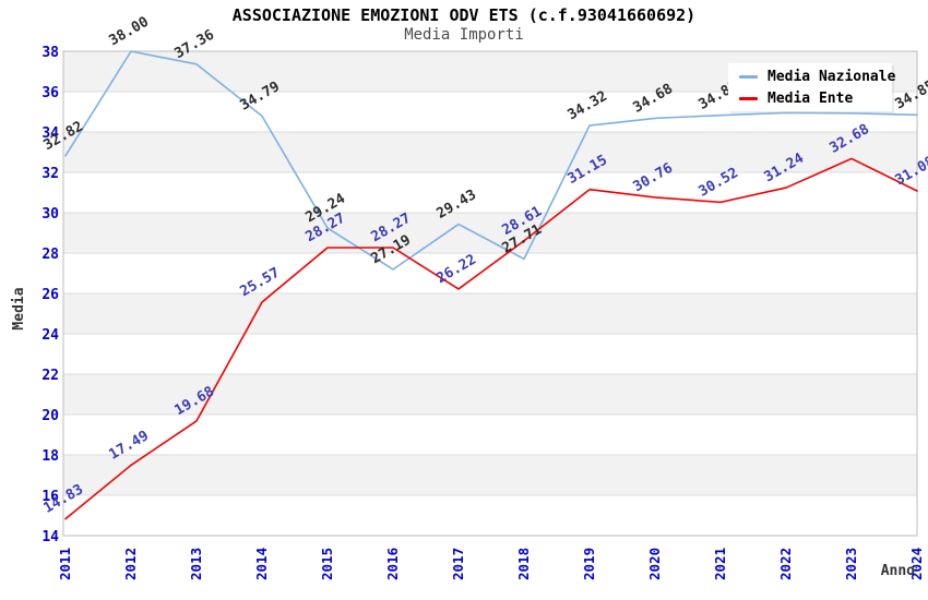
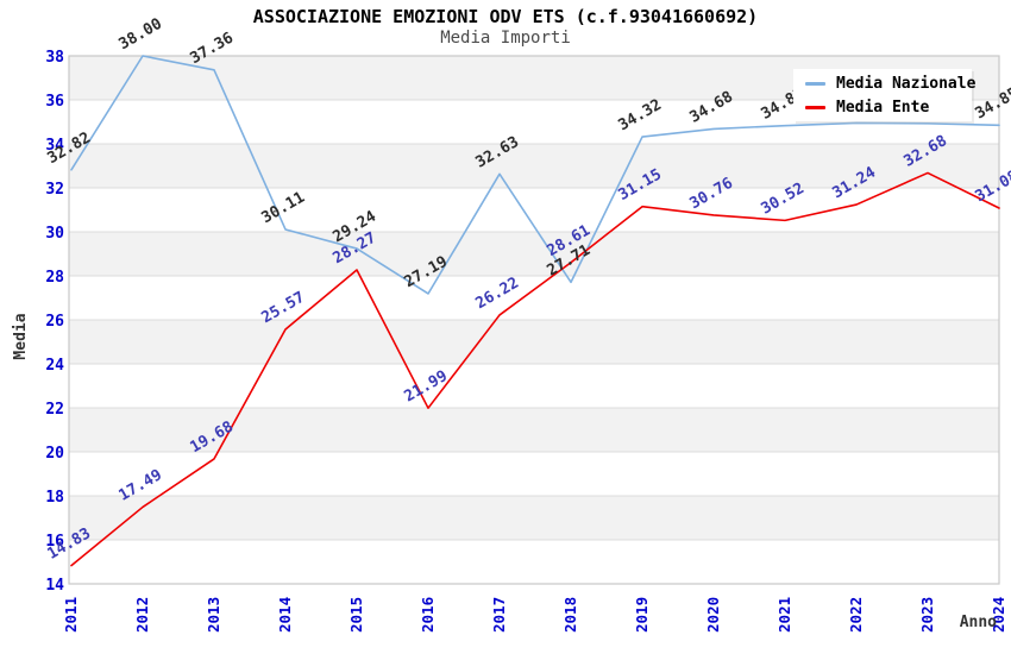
Media Nazionale/2014: 34.79 -> 30.11
Media Ente/2016: 28.27 -> 21.99
Media Nazionale/2017: 29.43 -> 32.63
